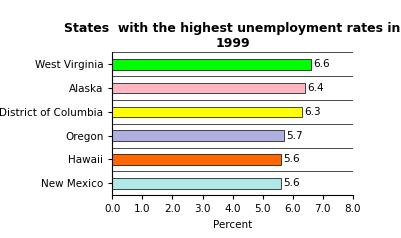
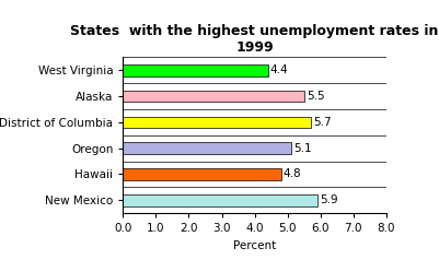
West Virginia: 6.6 -> 4.4
Alaska: 6.4 -> 5.5
District of Columbia: 6.3 -> 5.7
Oregon: 5.7 -> 5.1
Hawaii: 5.6 -> 4.8
New Mexico: 5.6 -> 5.9
